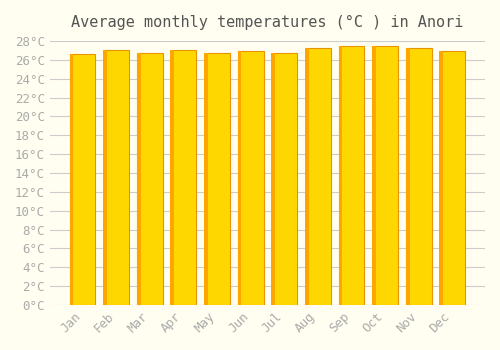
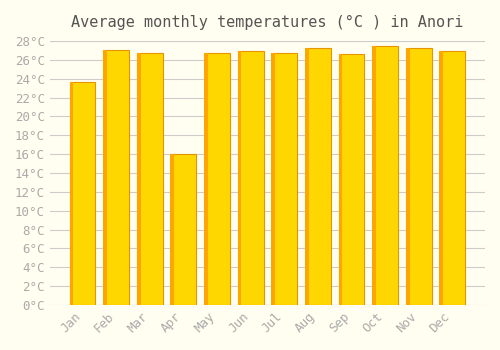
Jan: 26.6°C -> 23.6°C
Apr: 27.0°C -> 16.0°C
Sep: 27.5°C -> 26.6°C
